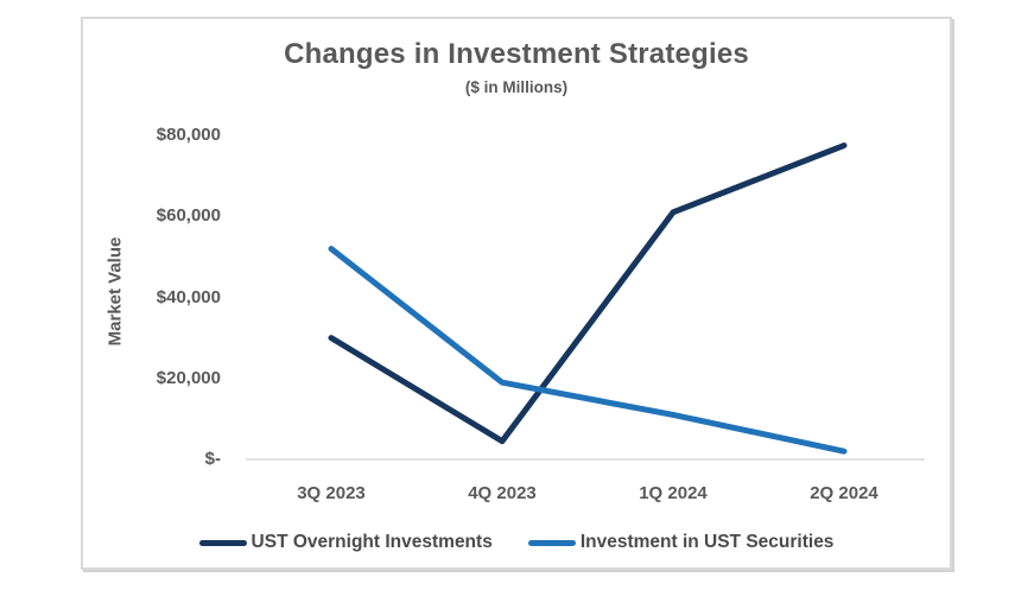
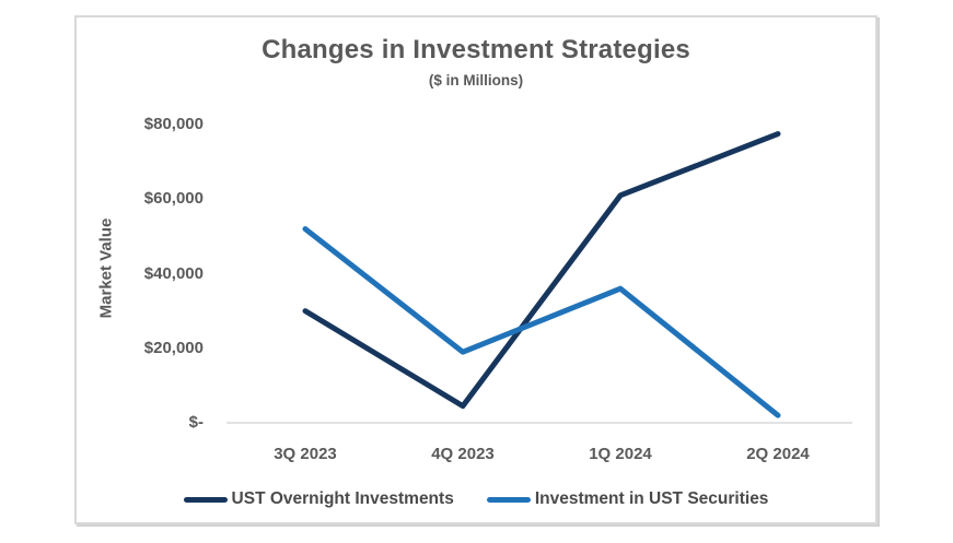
Investment in UST Securities/1Q 2024: $11000 -> $36000
